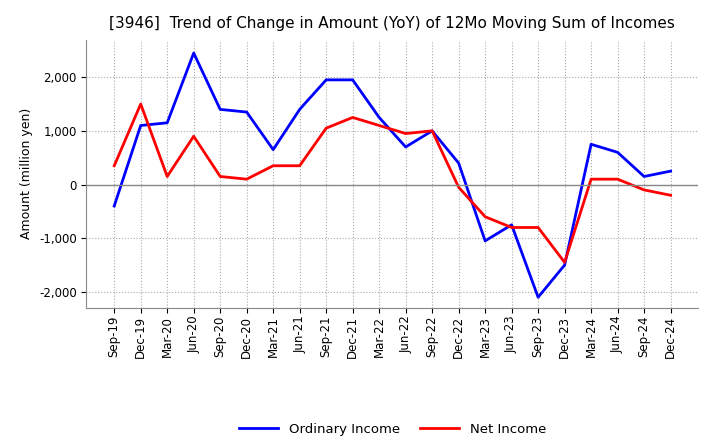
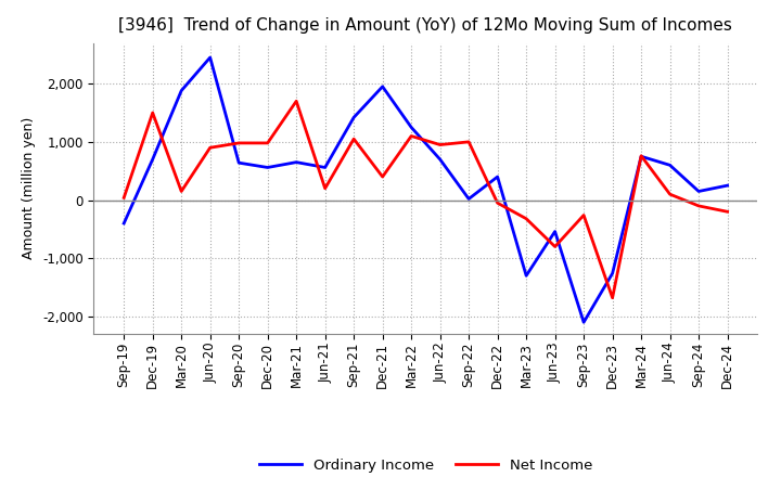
Net Income/Sep-19: 350 -> 40
Ordinary Income/Dec-19: 1,100 -> 700
Ordinary Income/Mar-20: 1,150 -> 1,880
Ordinary Income/Sep-20: 1,400 -> 640
Net Income/Sep-20: 150 -> 980
Ordinary Income/Dec-20: 1,350 -> 560
Net Income/Dec-20: 100 -> 980
Net Income/Mar-21: 350 -> 1,700
Ordinary Income/Jun-21: 1,400 -> 560
Net Income/Jun-21: 350 -> 200
Ordinary Income/Sep-21: 1,950 -> 1,420
Net Income/Dec-21: 1,250 -> 400
Ordinary Income/Sep-22: 1,000 -> 20
Ordinary Income/Mar-23: -1,050 -> -1,300
Net Income/Mar-23: -600 -> -320
Ordinary Income/Jun-23: -750 -> -540
Net Income/Sep-23: -800 -> -260
Ordinary Income/Dec-23: -1,500 -> -1,260
Net Income/Dec-23: -1,450 -> -1,680
Net Income/Mar-24: 100 -> 760
